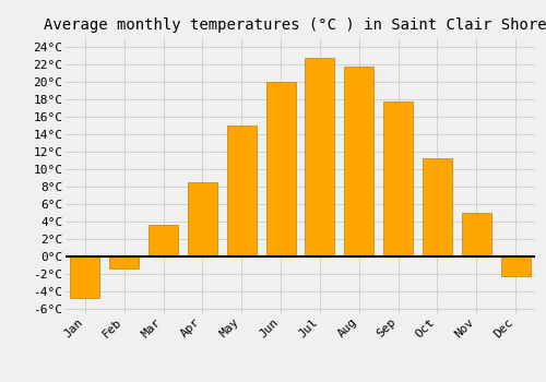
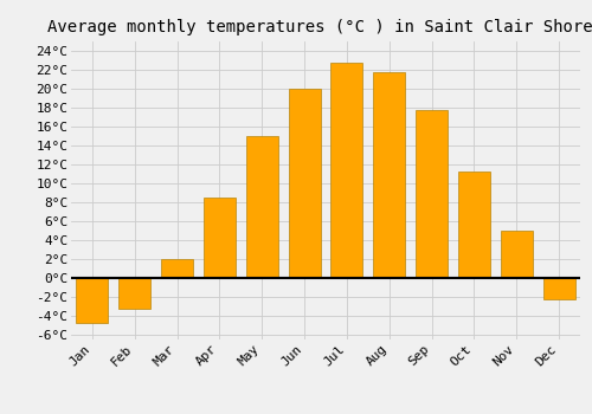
Feb: -1.4°C -> -3.3°C
Mar: 3.6°C -> 2.0°C
